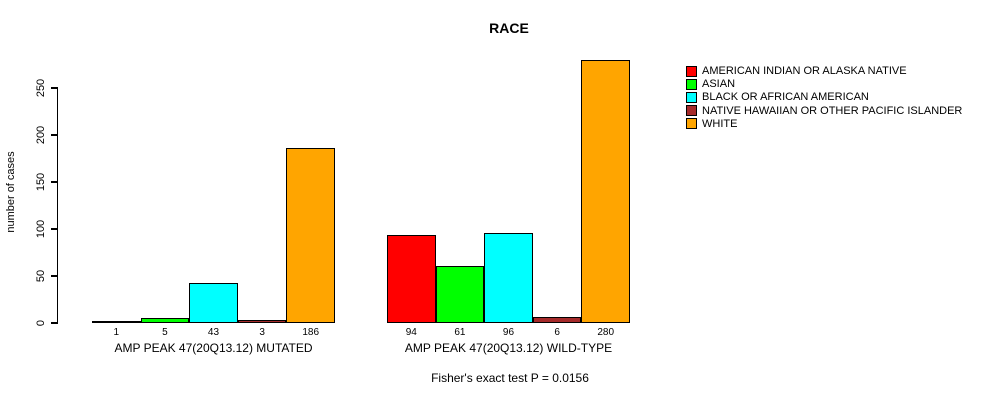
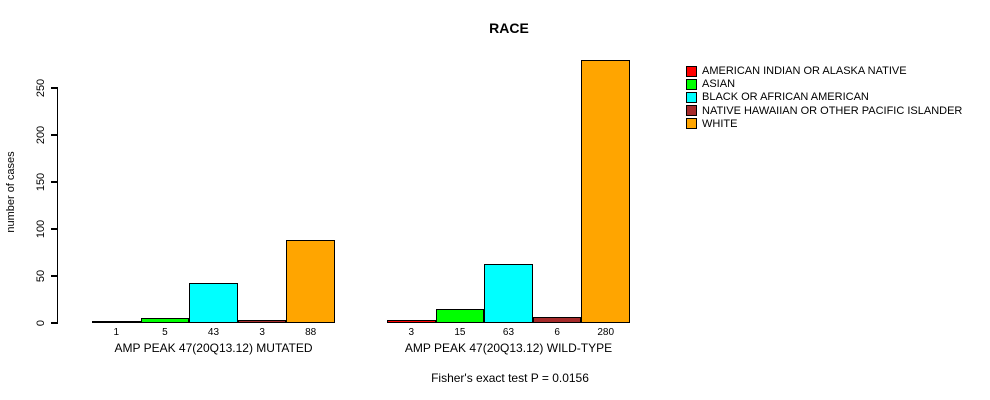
WHITE/AMP PEAK 47(20Q13.12) MUTATED: 186 -> 88
AMERICAN INDIAN OR ALASKA NATIVE/AMP PEAK 47(20Q13.12) WILD-TYPE: 94 -> 3
ASIAN/AMP PEAK 47(20Q13.12) WILD-TYPE: 61 -> 15
BLACK OR AFRICAN AMERICAN/AMP PEAK 47(20Q13.12) WILD-TYPE: 96 -> 63
